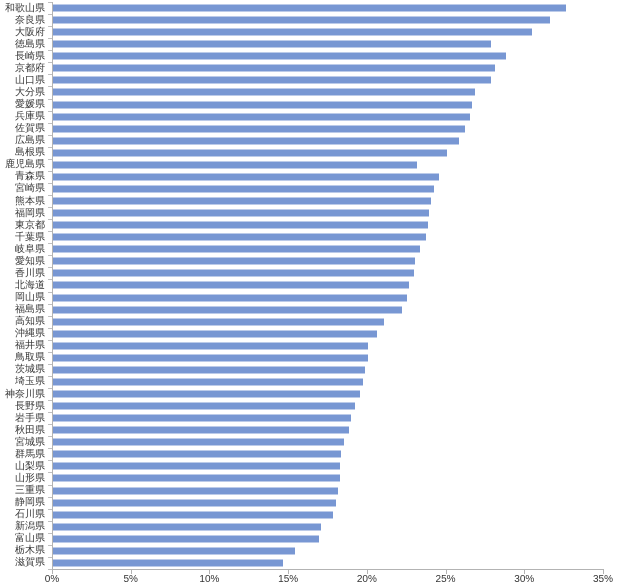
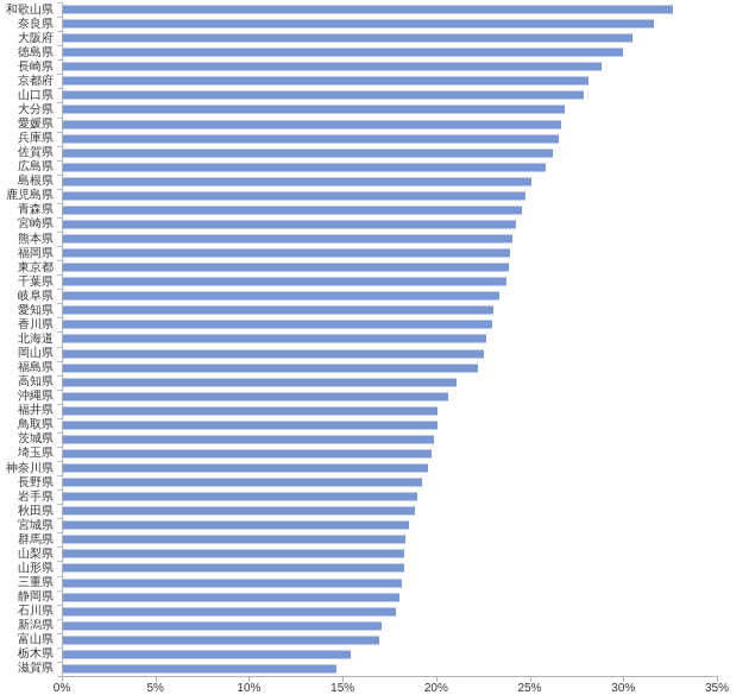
徳島県: 27.8% -> 29.9%
鹿児島県: 23.1% -> 24.7%
